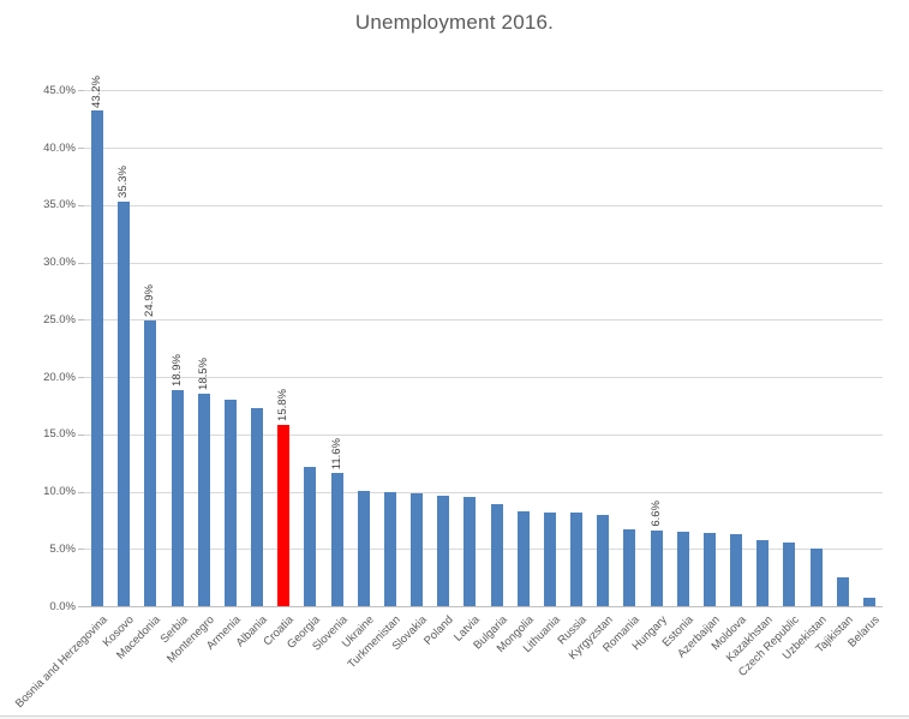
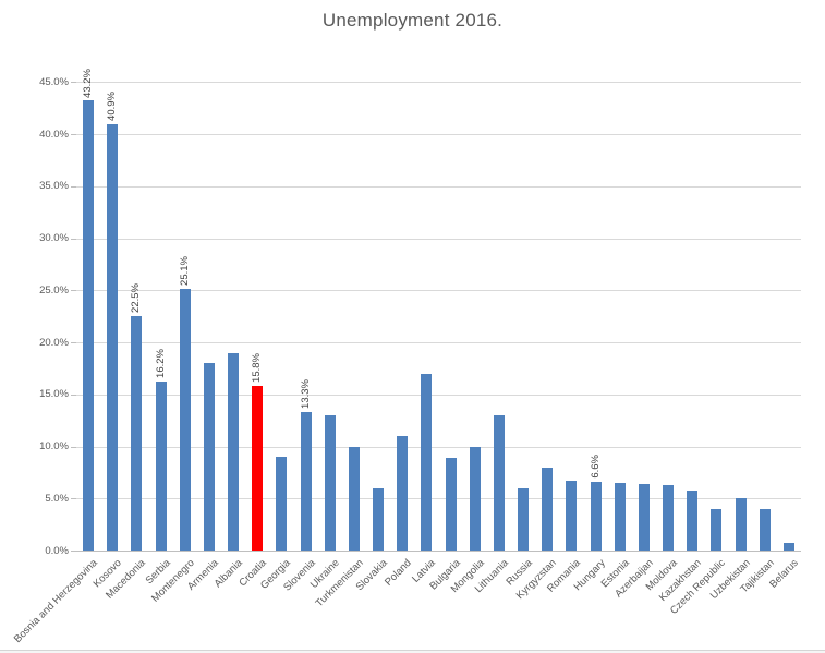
Kosovo: 35.3% -> 40.9%
Macedonia: 24.9% -> 22.5%
Serbia: 18.9% -> 16.2%
Montenegro: 18.5% -> 25.1%
Albania: 17% -> 19%
Georgia: 12% -> 9%
Slovenia: 11.6% -> 13.3%
Ukraine: 10% -> 13%
Slovakia: 10% -> 6%
Poland: 10% -> 11%
Latvia: 10% -> 17%
Mongolia: 8% -> 10%
Lithuania: 8% -> 13%
Russia: 8% -> 6%
Czech Republic: 6% -> 4%
Tajikistan: 2% -> 4%
